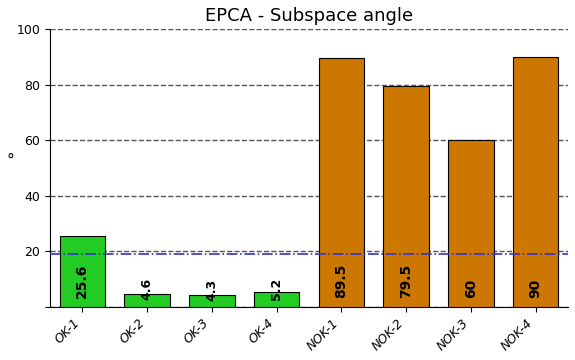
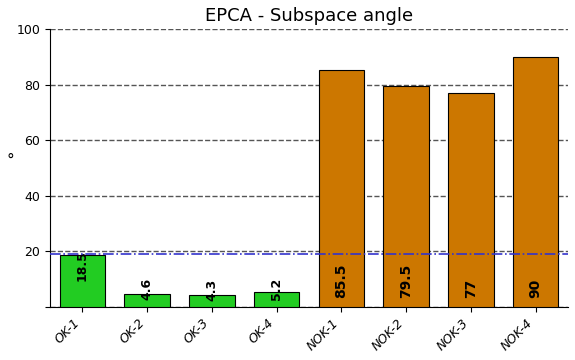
OK-1: 25.6 -> 18.5
NOK-1: 89.5 -> 85.5
NOK-3: 60 -> 77
